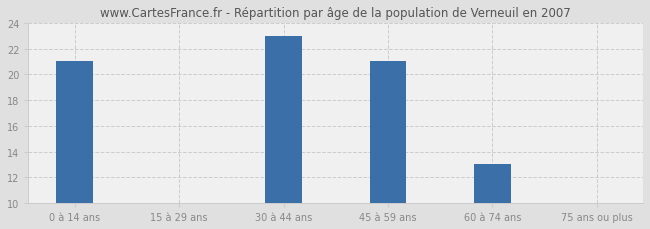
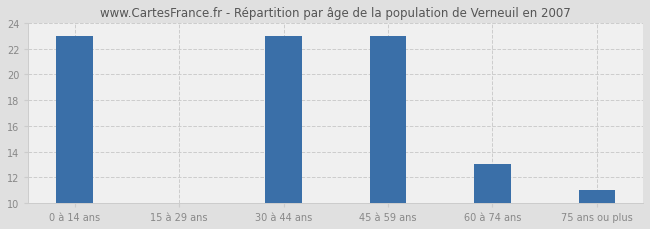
0 à 14 ans: 21 -> 23
45 à 59 ans: 21 -> 23
75 ans ou plus: 10 -> 11
